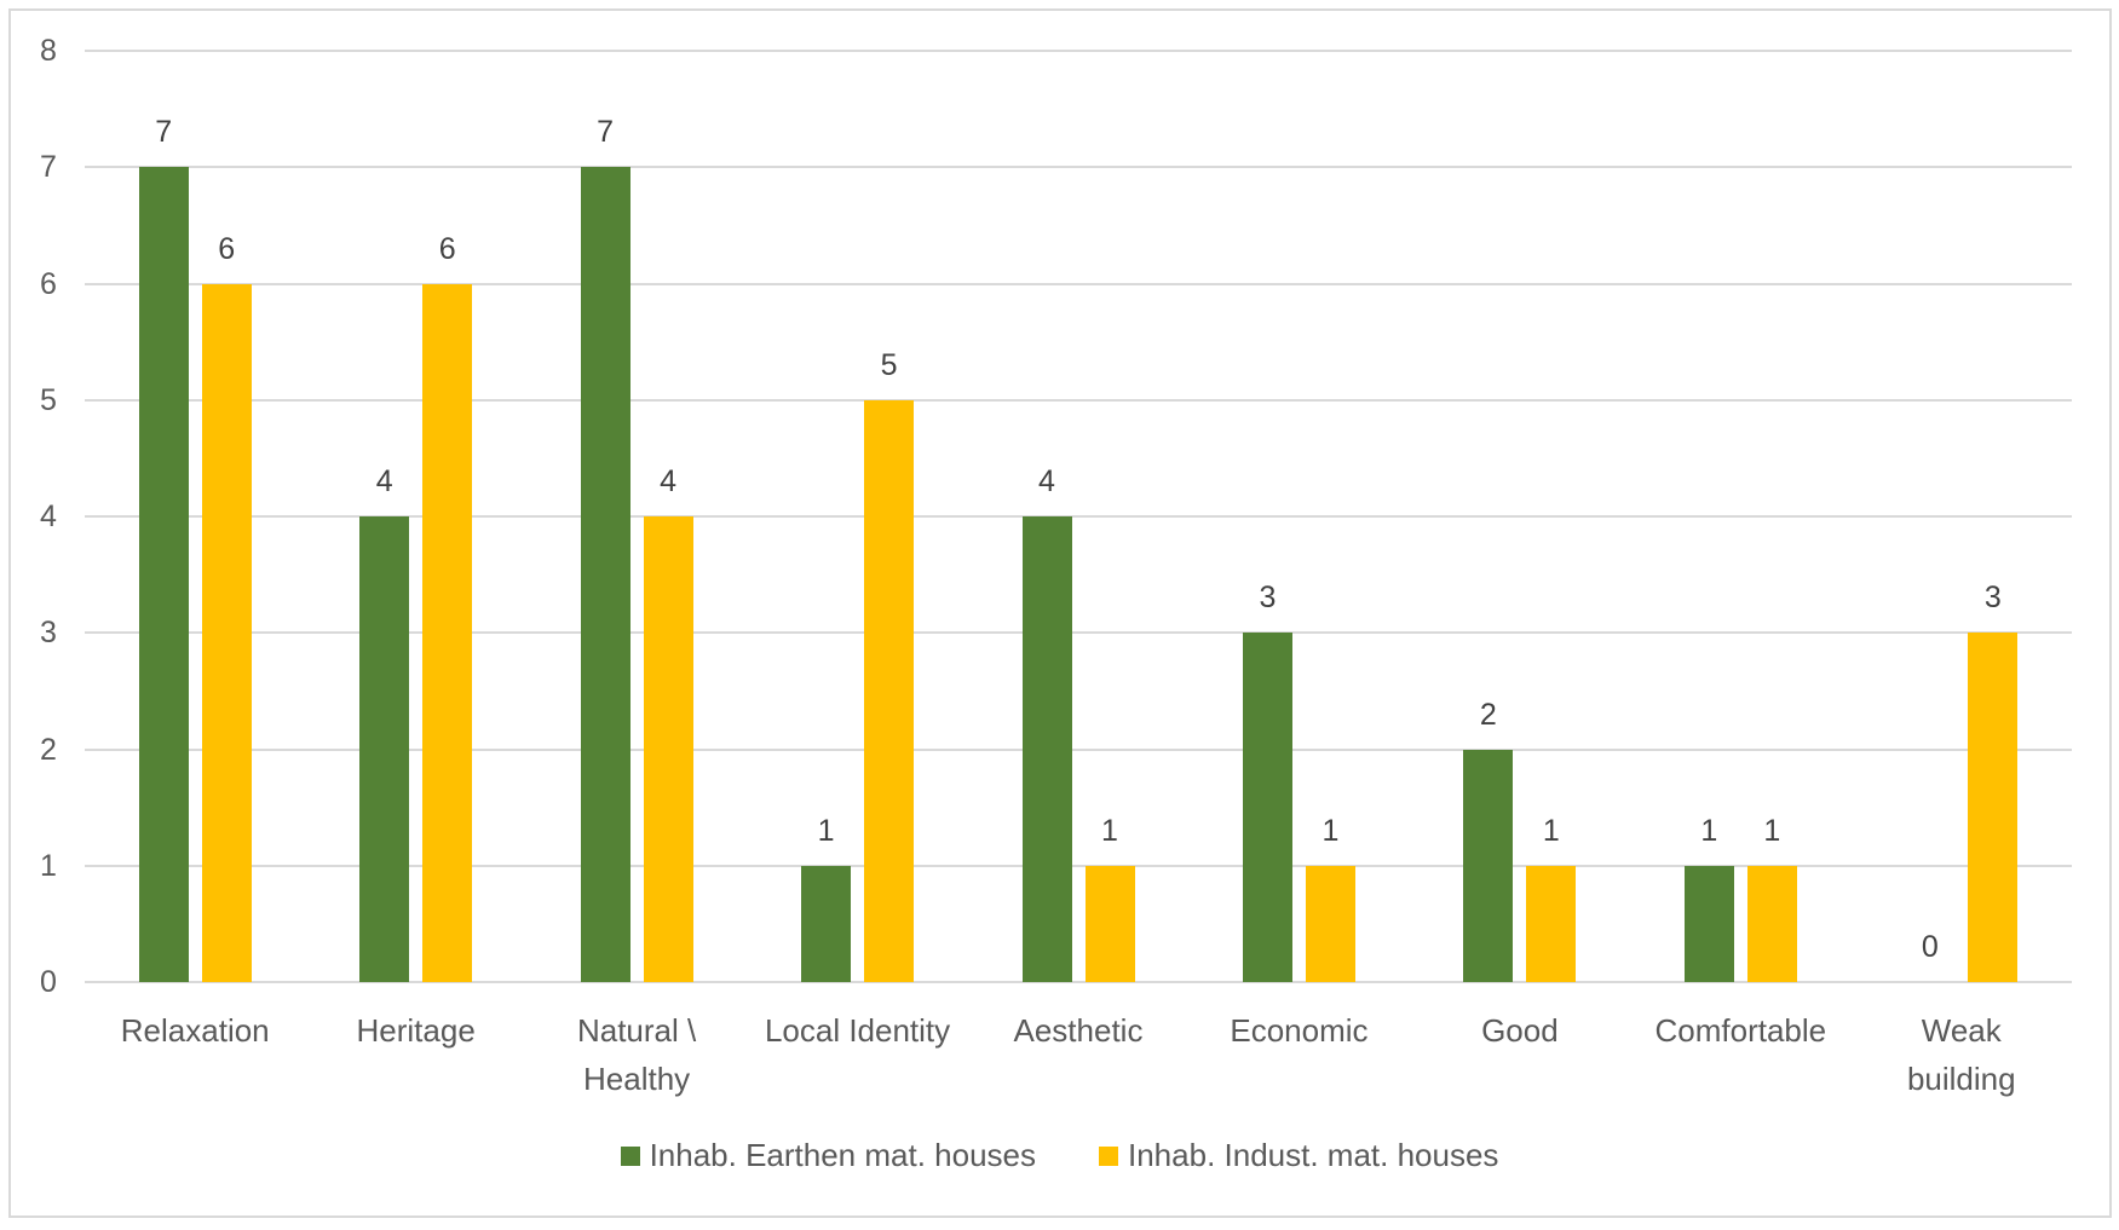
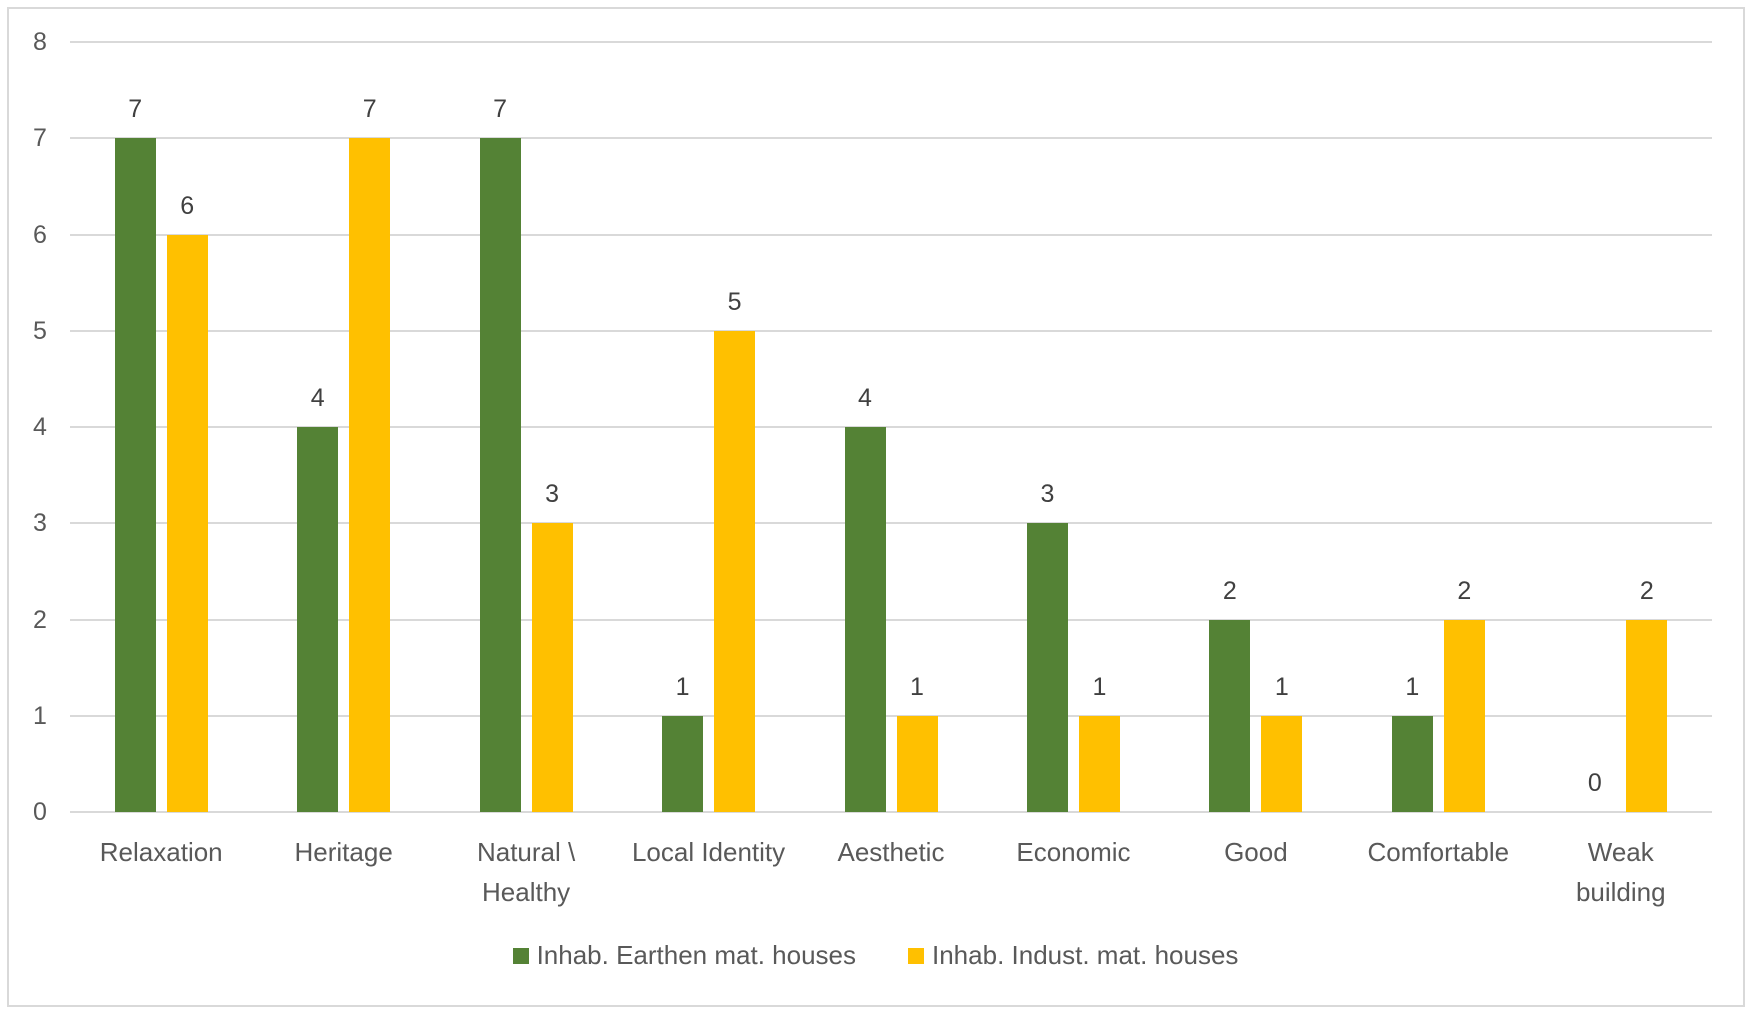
Inhab. Indust. mat. houses/Heritage: 6 -> 7
Inhab. Indust. mat. houses/Natural \ Healthy: 4 -> 3
Inhab. Indust. mat. houses/Comfortable: 1 -> 2
Inhab. Indust. mat. houses/Weak building: 3 -> 2
